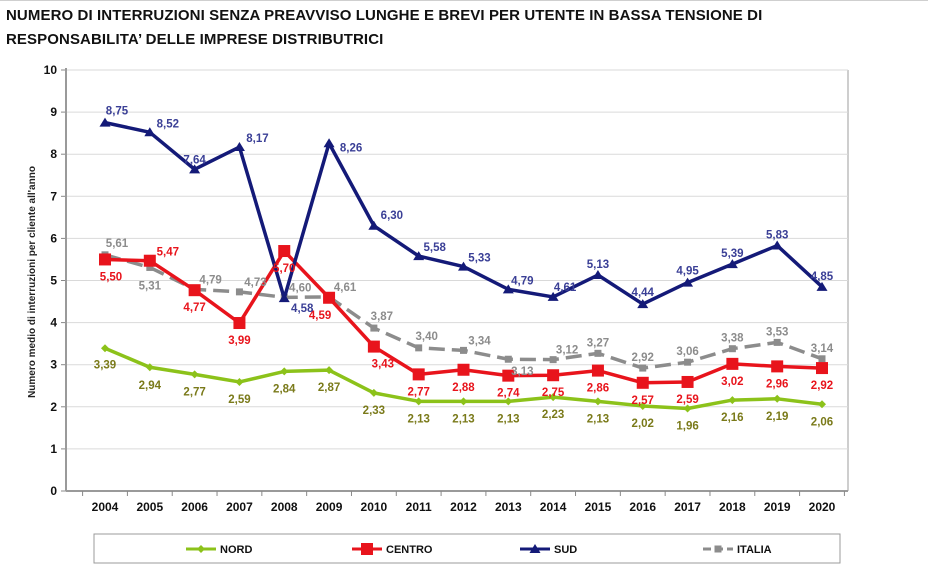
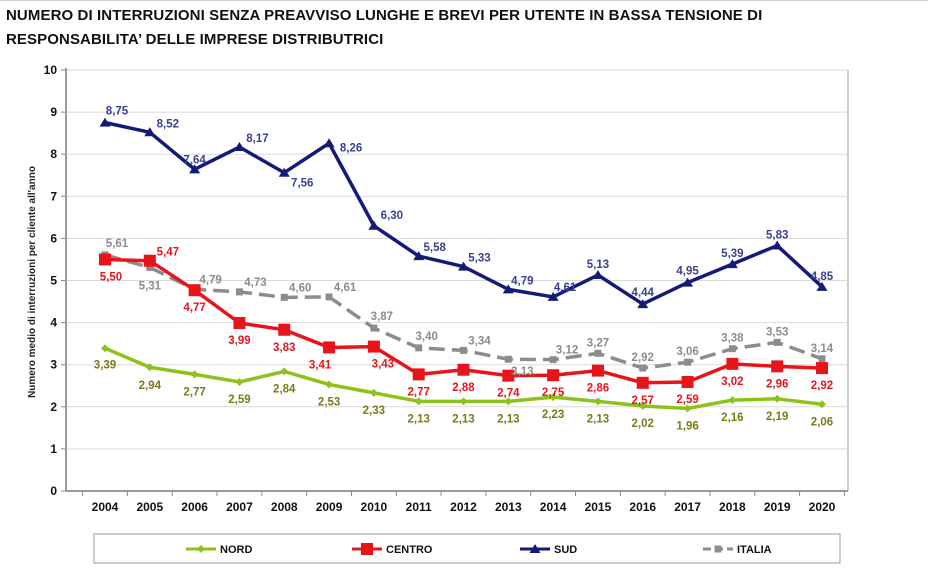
CENTRO/2008: 5,70 -> 3,83
SUD/2008: 4,58 -> 7,56
NORD/2009: 2,87 -> 2,53
CENTRO/2009: 4,59 -> 3,41
